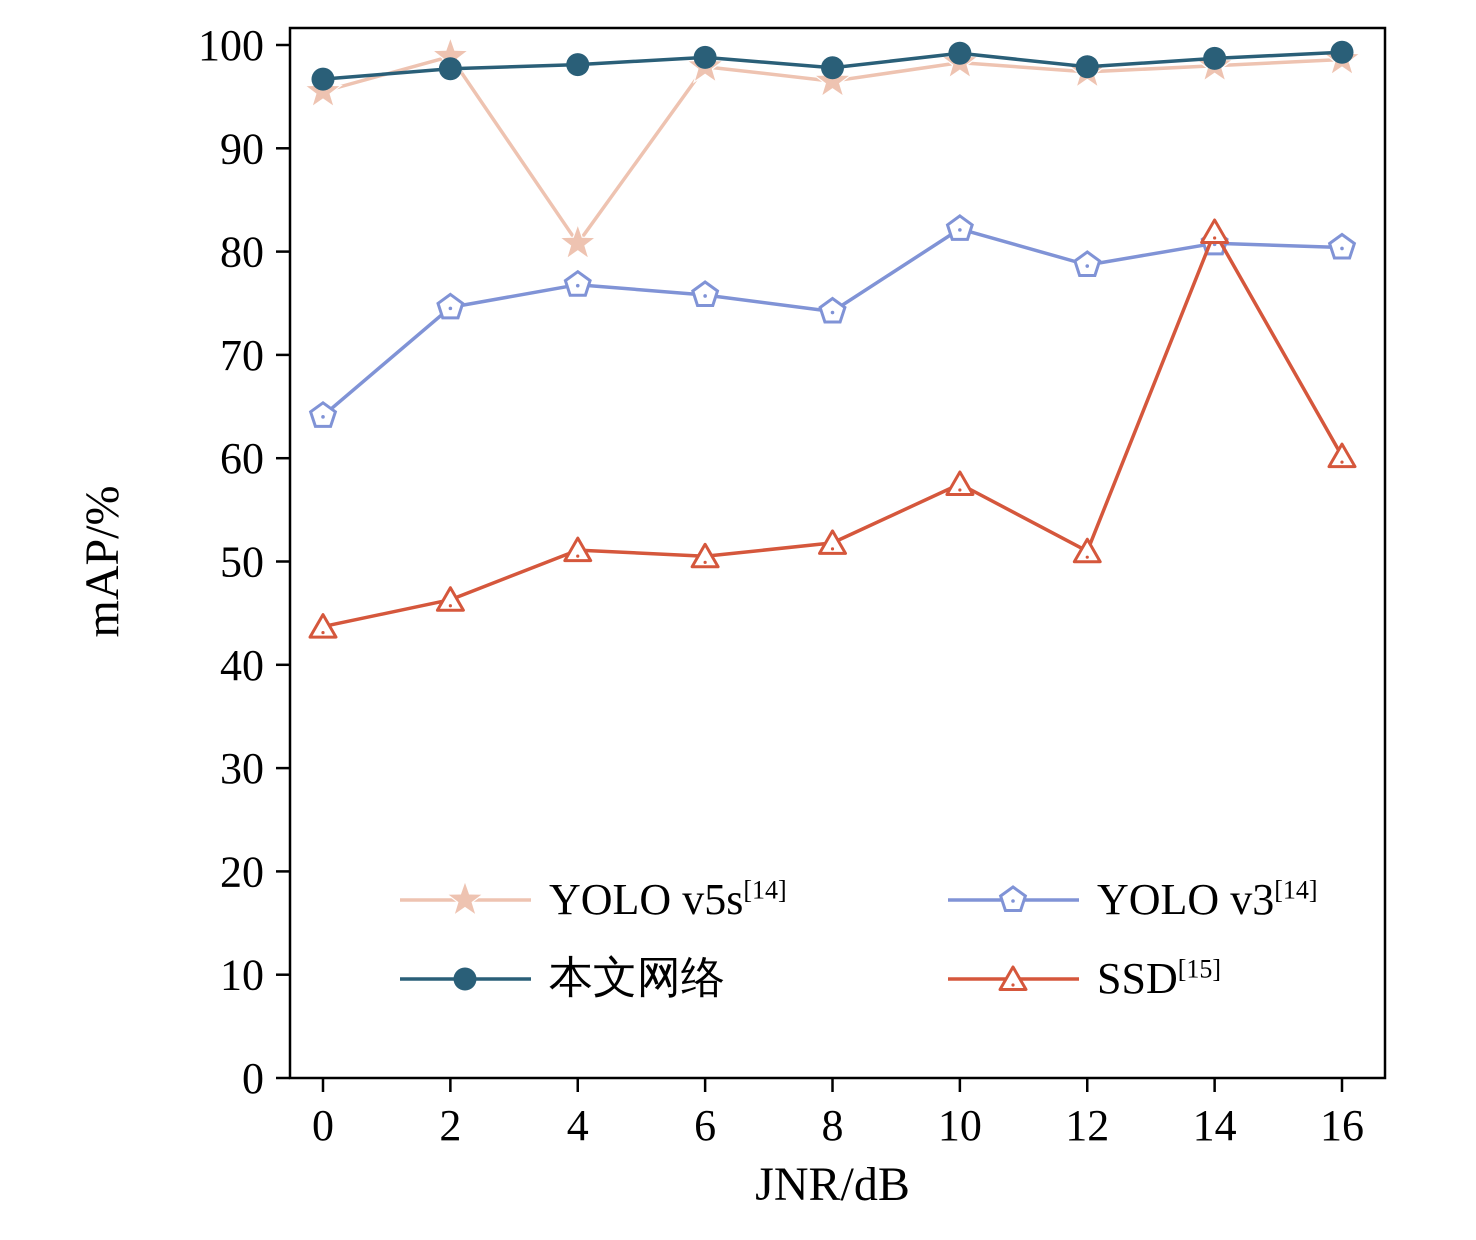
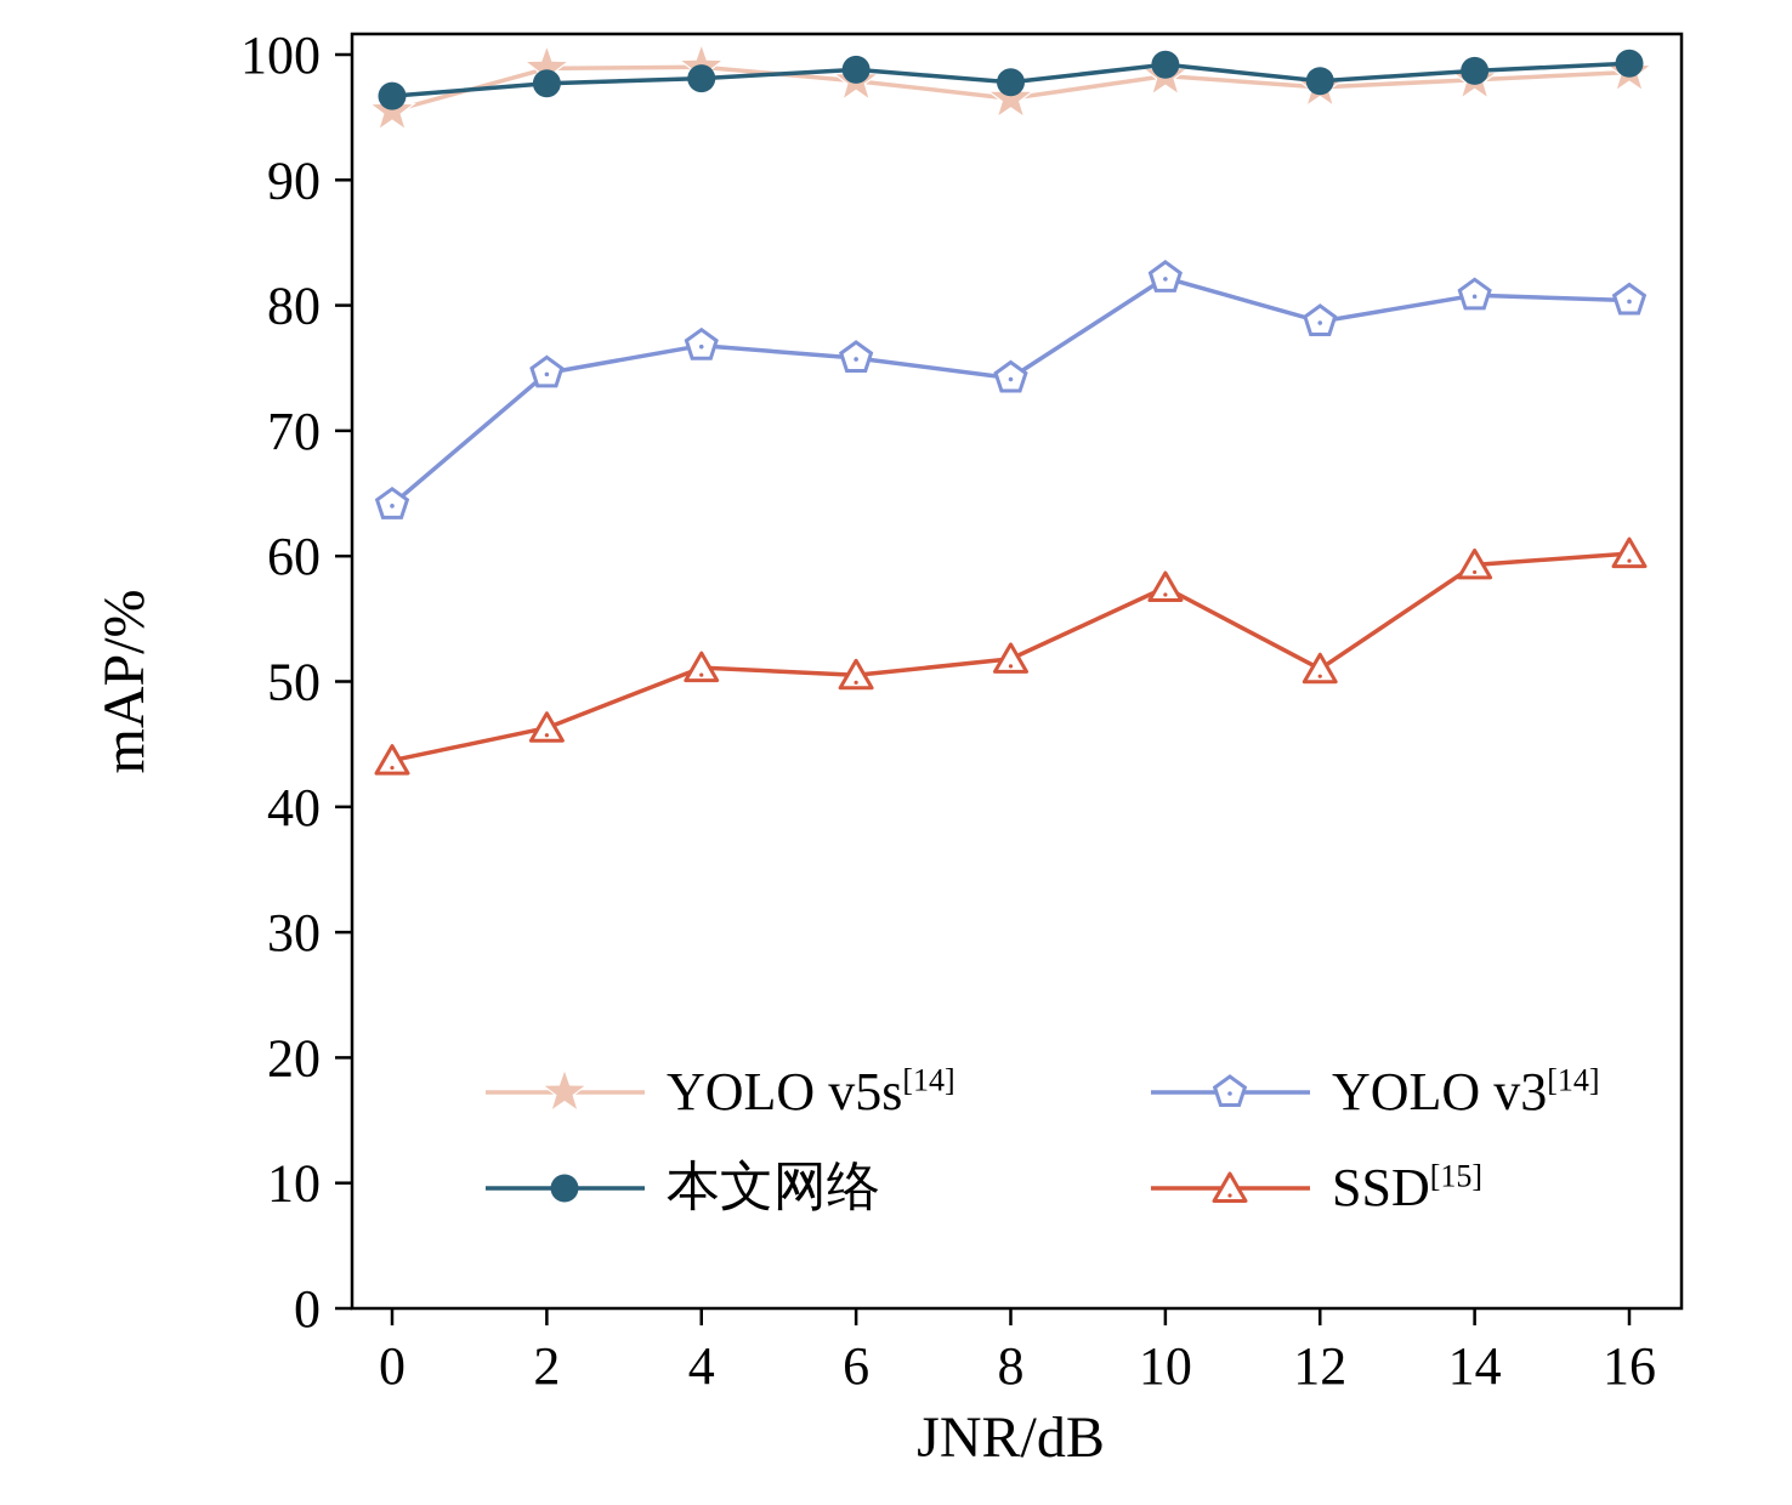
YOLO v5s/4: 80.8 -> 99.0
SSD/14: 81.9 -> 59.3
